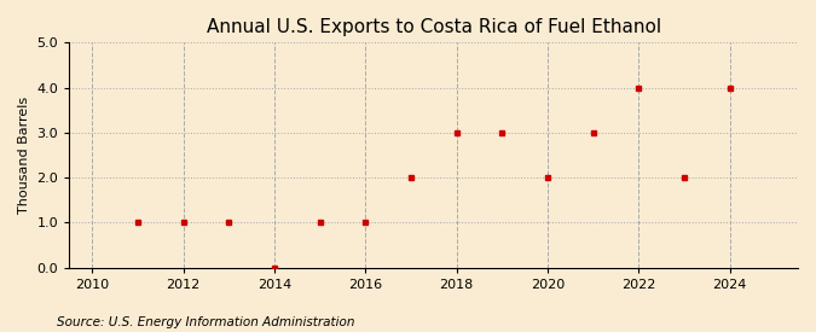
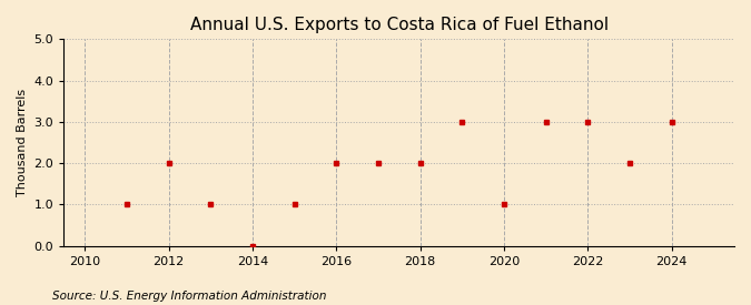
2012: 1 -> 2
2016: 1 -> 2
2018: 3 -> 2
2020: 2 -> 1
2022: 4 -> 3
2024: 4 -> 3
